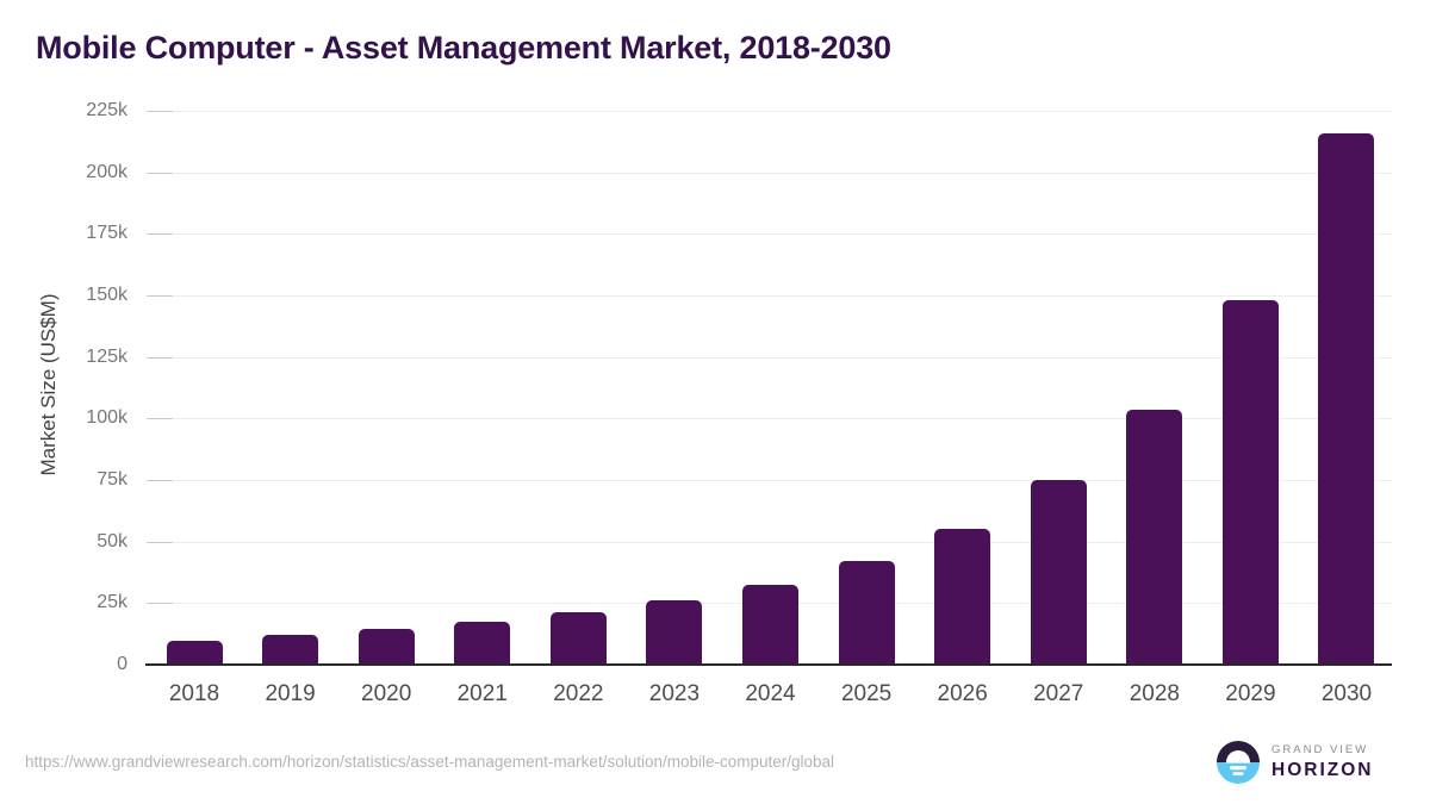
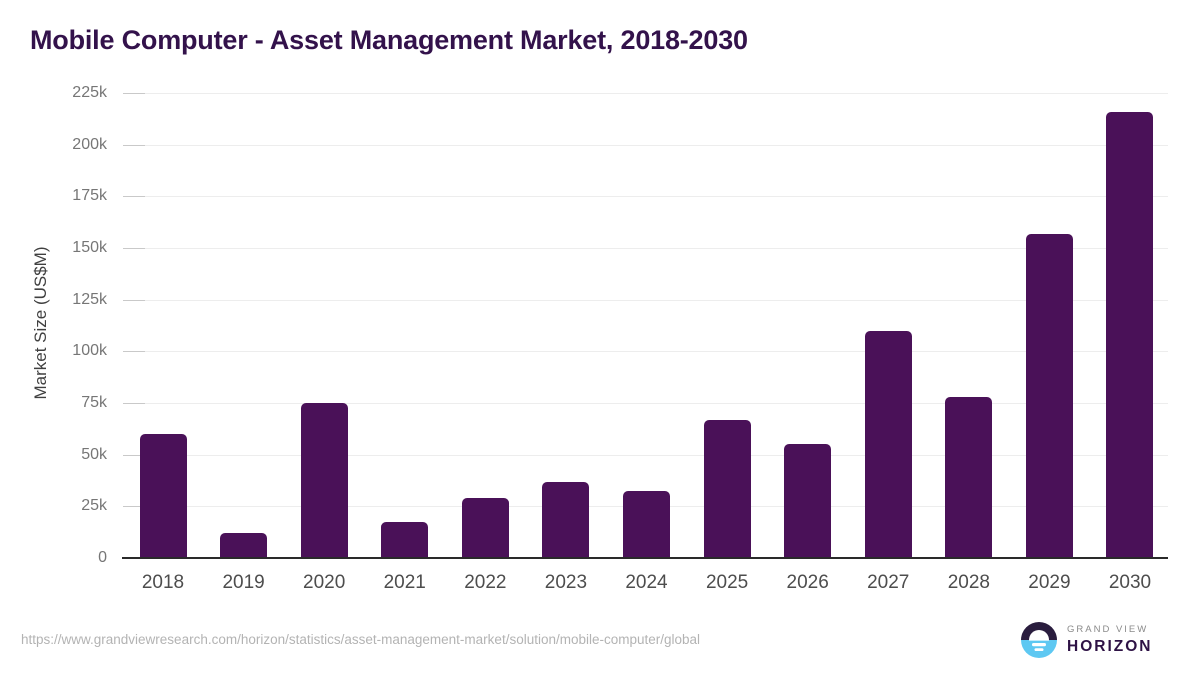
2018: 10k -> 60k
2020: 14k -> 75k
2022: 21k -> 29k
2023: 26k -> 37k
2025: 42k -> 67k
2027: 75k -> 110k
2028: 103k -> 78k
2029: 148k -> 157k
